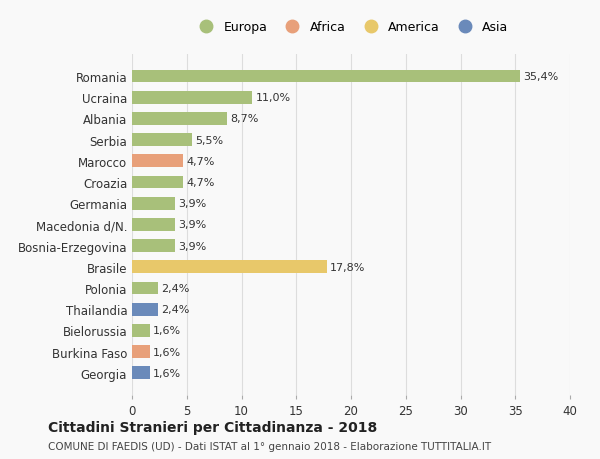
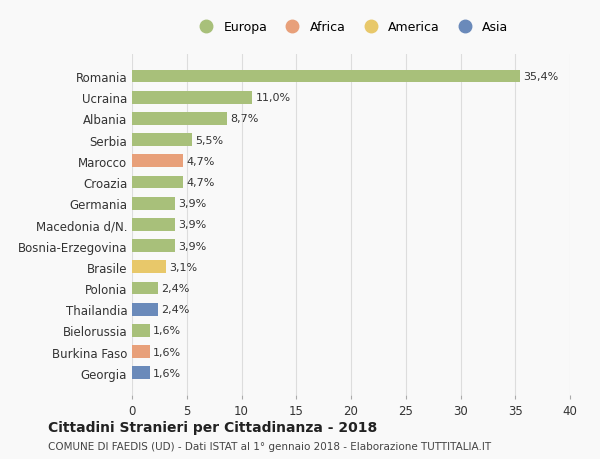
Brasile: 17,8% -> 3,1%
